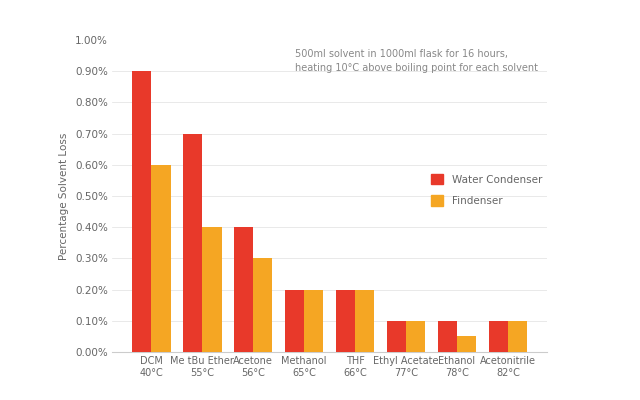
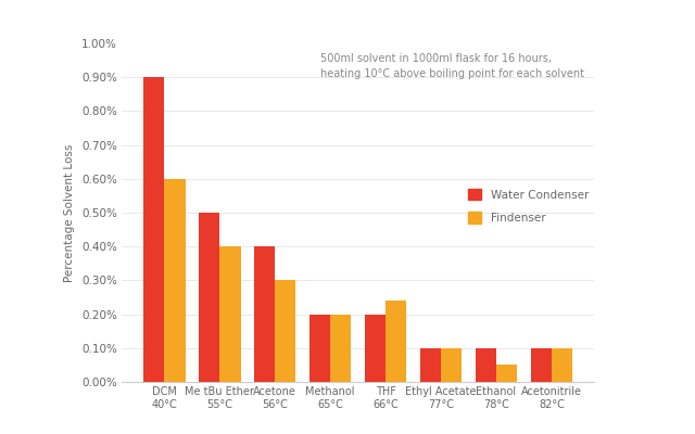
Water Condenser/Me tBu Ether 55°C: 0.7% -> 0.5%
Findenser/THF 66°C: 0.20% -> 0.24%
